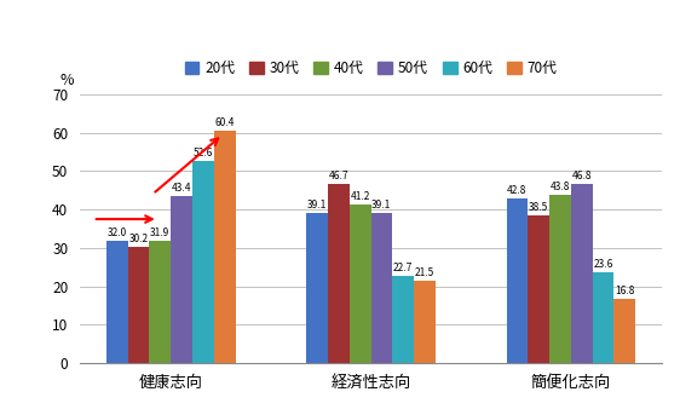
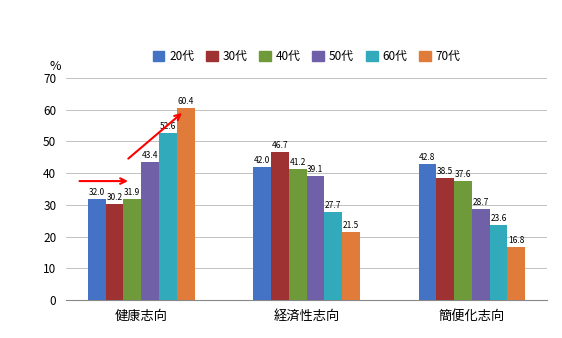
20代/経済性志向: 39.1 -> 42.0
60代/経済性志向: 22.7 -> 27.7
40代/簡便化志向: 43.8 -> 37.6
50代/簡便化志向: 46.8 -> 28.7
